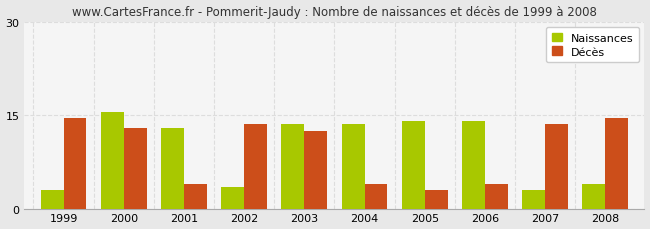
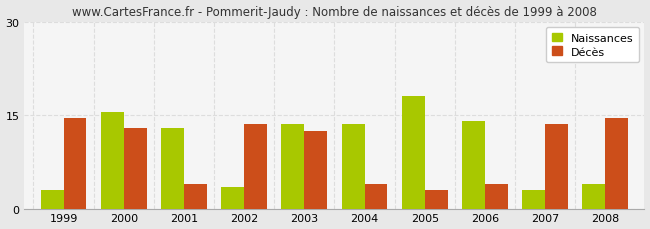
Naissances/2005: 14.0 -> 18.0
